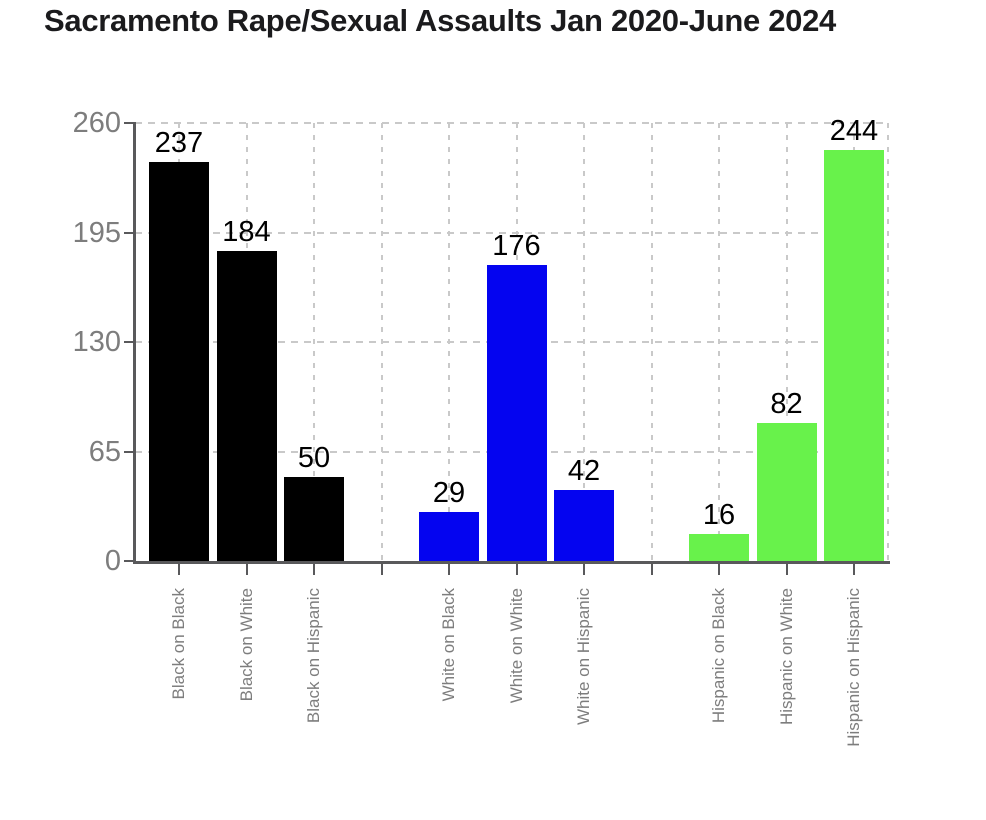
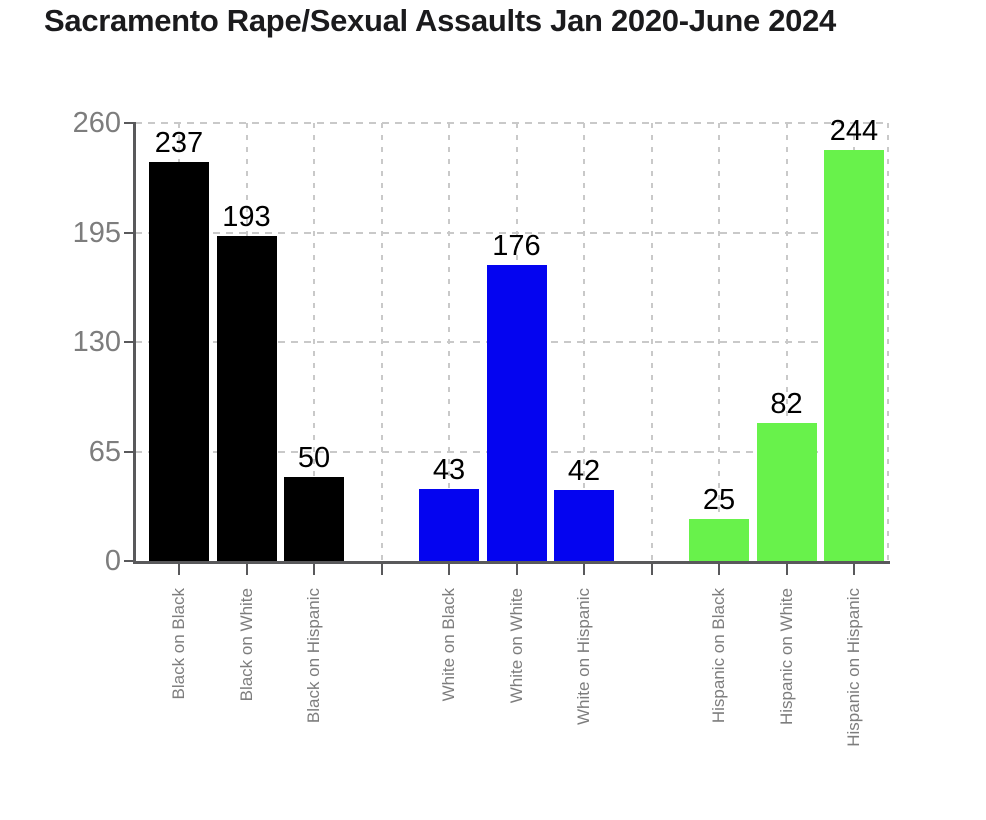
Black on White: 184 -> 193
White on Black: 29 -> 43
Hispanic on Black: 16 -> 25
